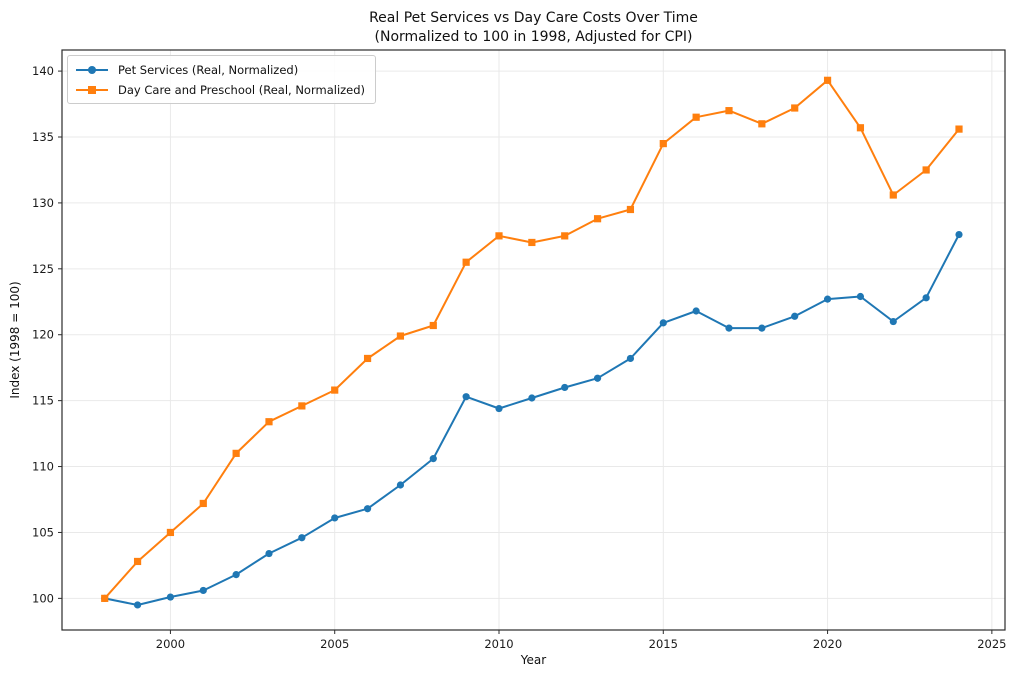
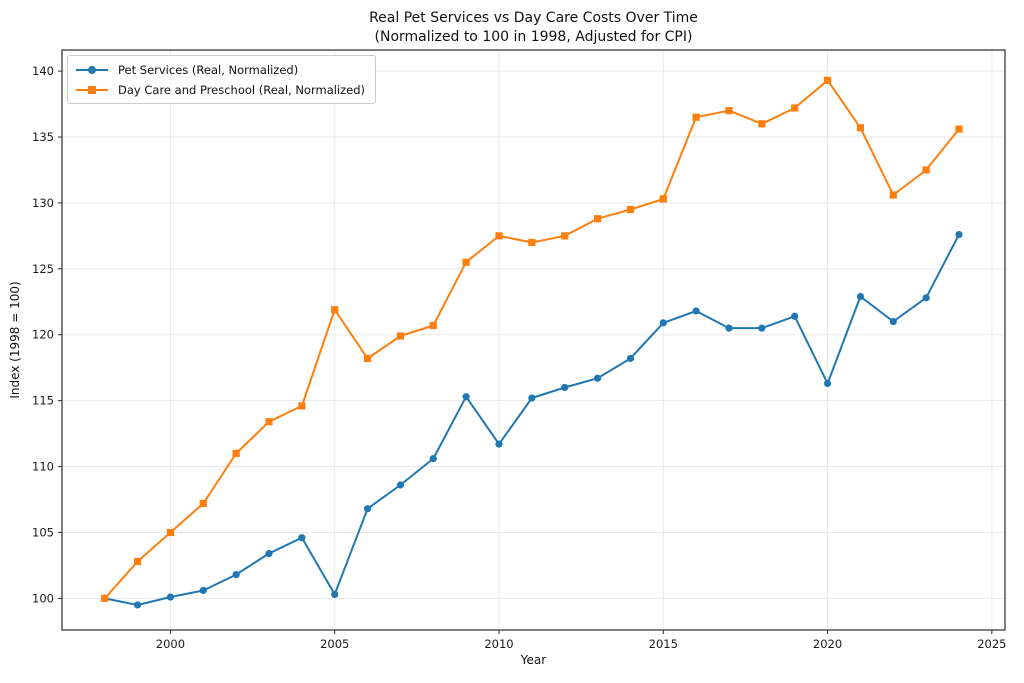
Pet Services (Real, Normalized)/2005: 106.1 -> 100.3
Day Care and Preschool (Real, Normalized)/2005: 115.8 -> 121.9
Pet Services (Real, Normalized)/2010: 114.4 -> 111.7
Day Care and Preschool (Real, Normalized)/2015: 134.5 -> 130.3
Pet Services (Real, Normalized)/2020: 122.7 -> 116.3
